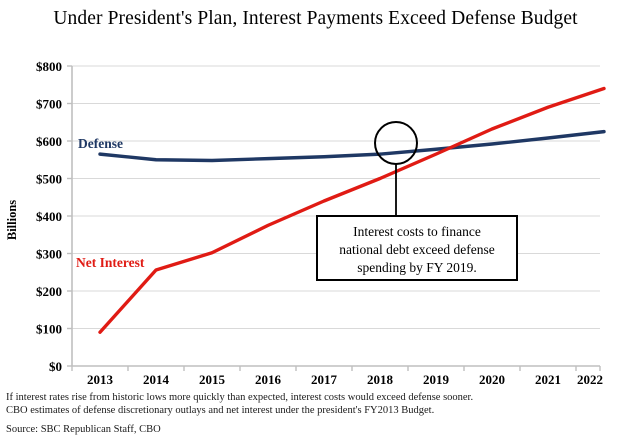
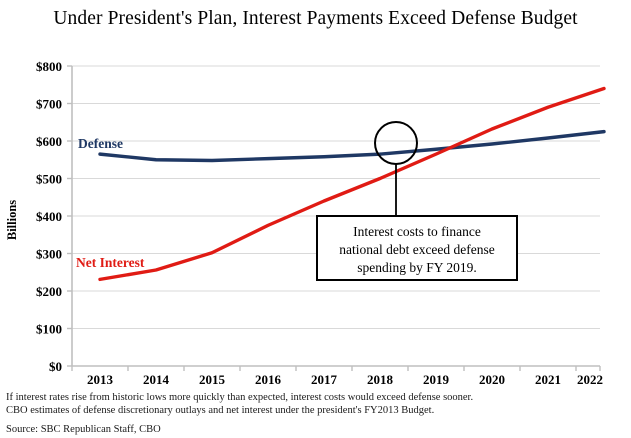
Net Interest/2013: $90 -> $230
